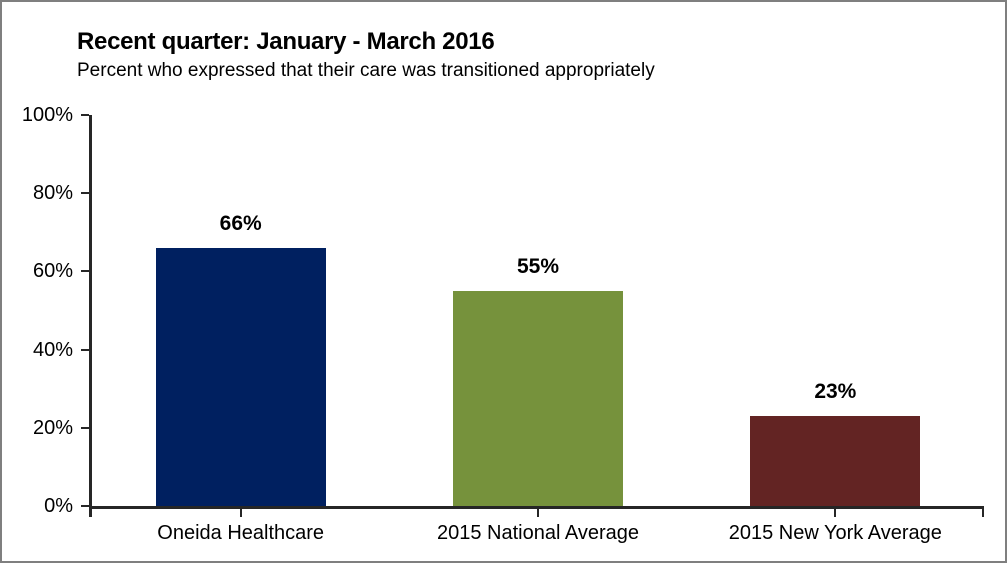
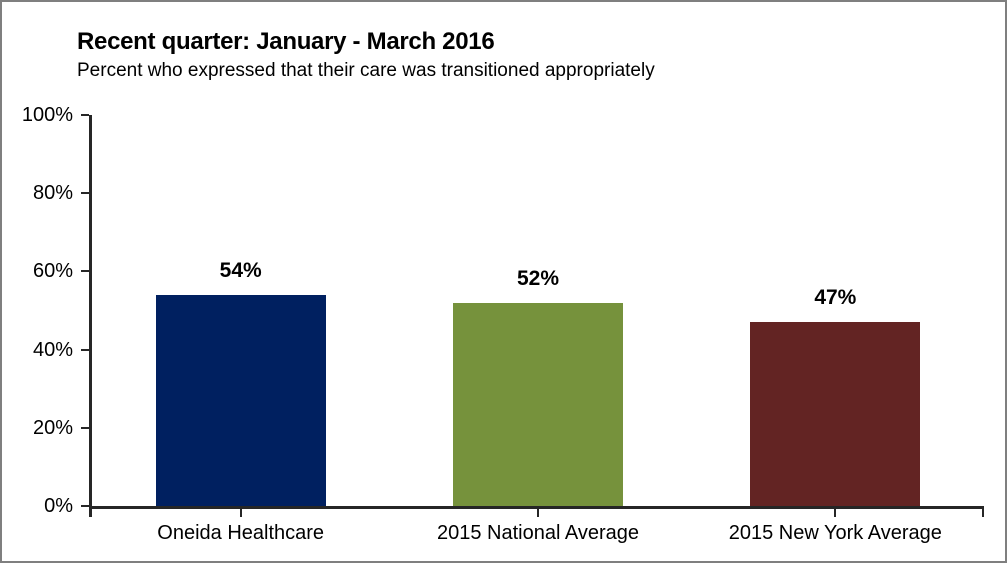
Oneida Healthcare: 66% -> 54%
2015 National Average: 55% -> 52%
2015 New York Average: 23% -> 47%
